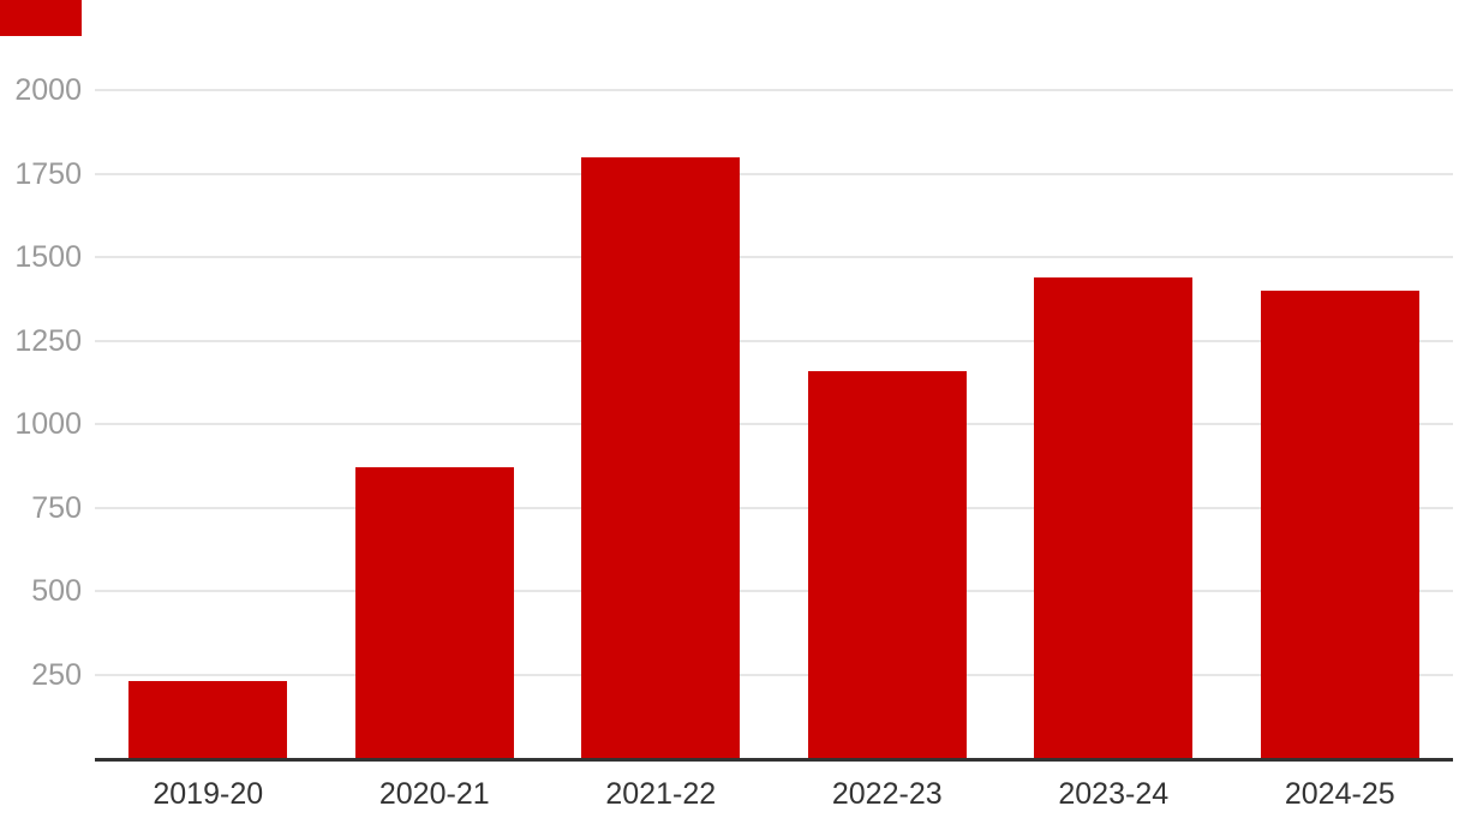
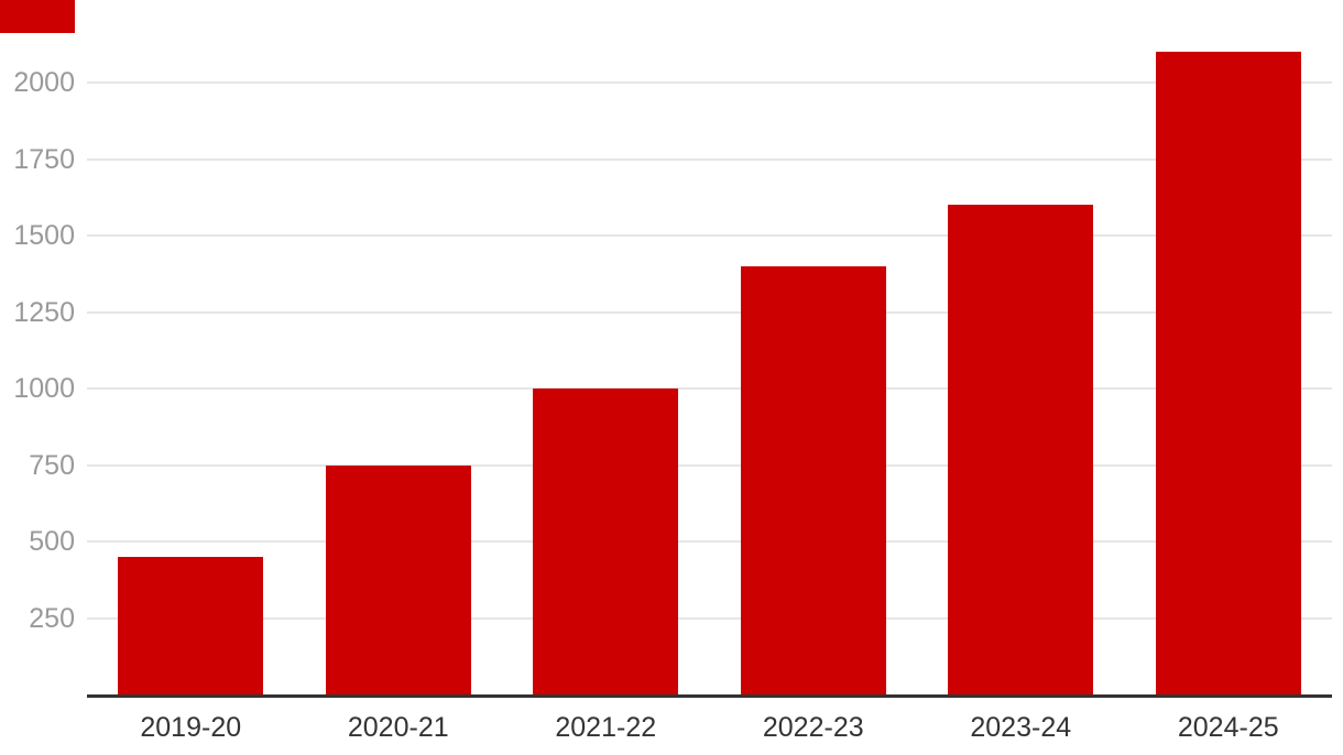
2019-20: 230 -> 450
2020-21: 870 -> 750
2021-22: 1800 -> 1000
2022-23: 1160 -> 1400
2023-24: 1440 -> 1600
2024-25: 1400 -> 2100
